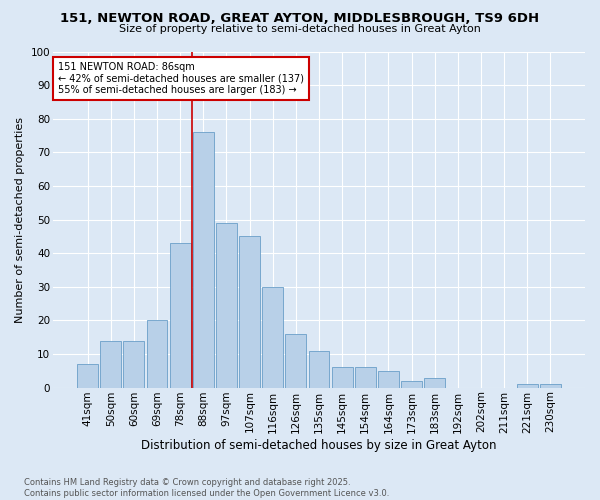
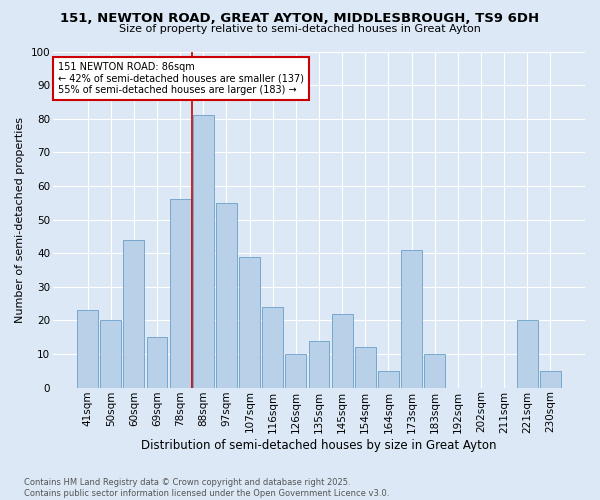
41sqm: 7 -> 23
50sqm: 14 -> 20
60sqm: 14 -> 44
69sqm: 20 -> 15
78sqm: 43 -> 56
88sqm: 76 -> 81
97sqm: 49 -> 55
107sqm: 45 -> 39
116sqm: 30 -> 24
126sqm: 16 -> 10
135sqm: 11 -> 14
145sqm: 6 -> 22
154sqm: 6 -> 12
173sqm: 2 -> 41
183sqm: 3 -> 10
221sqm: 1 -> 20
230sqm: 1 -> 5
